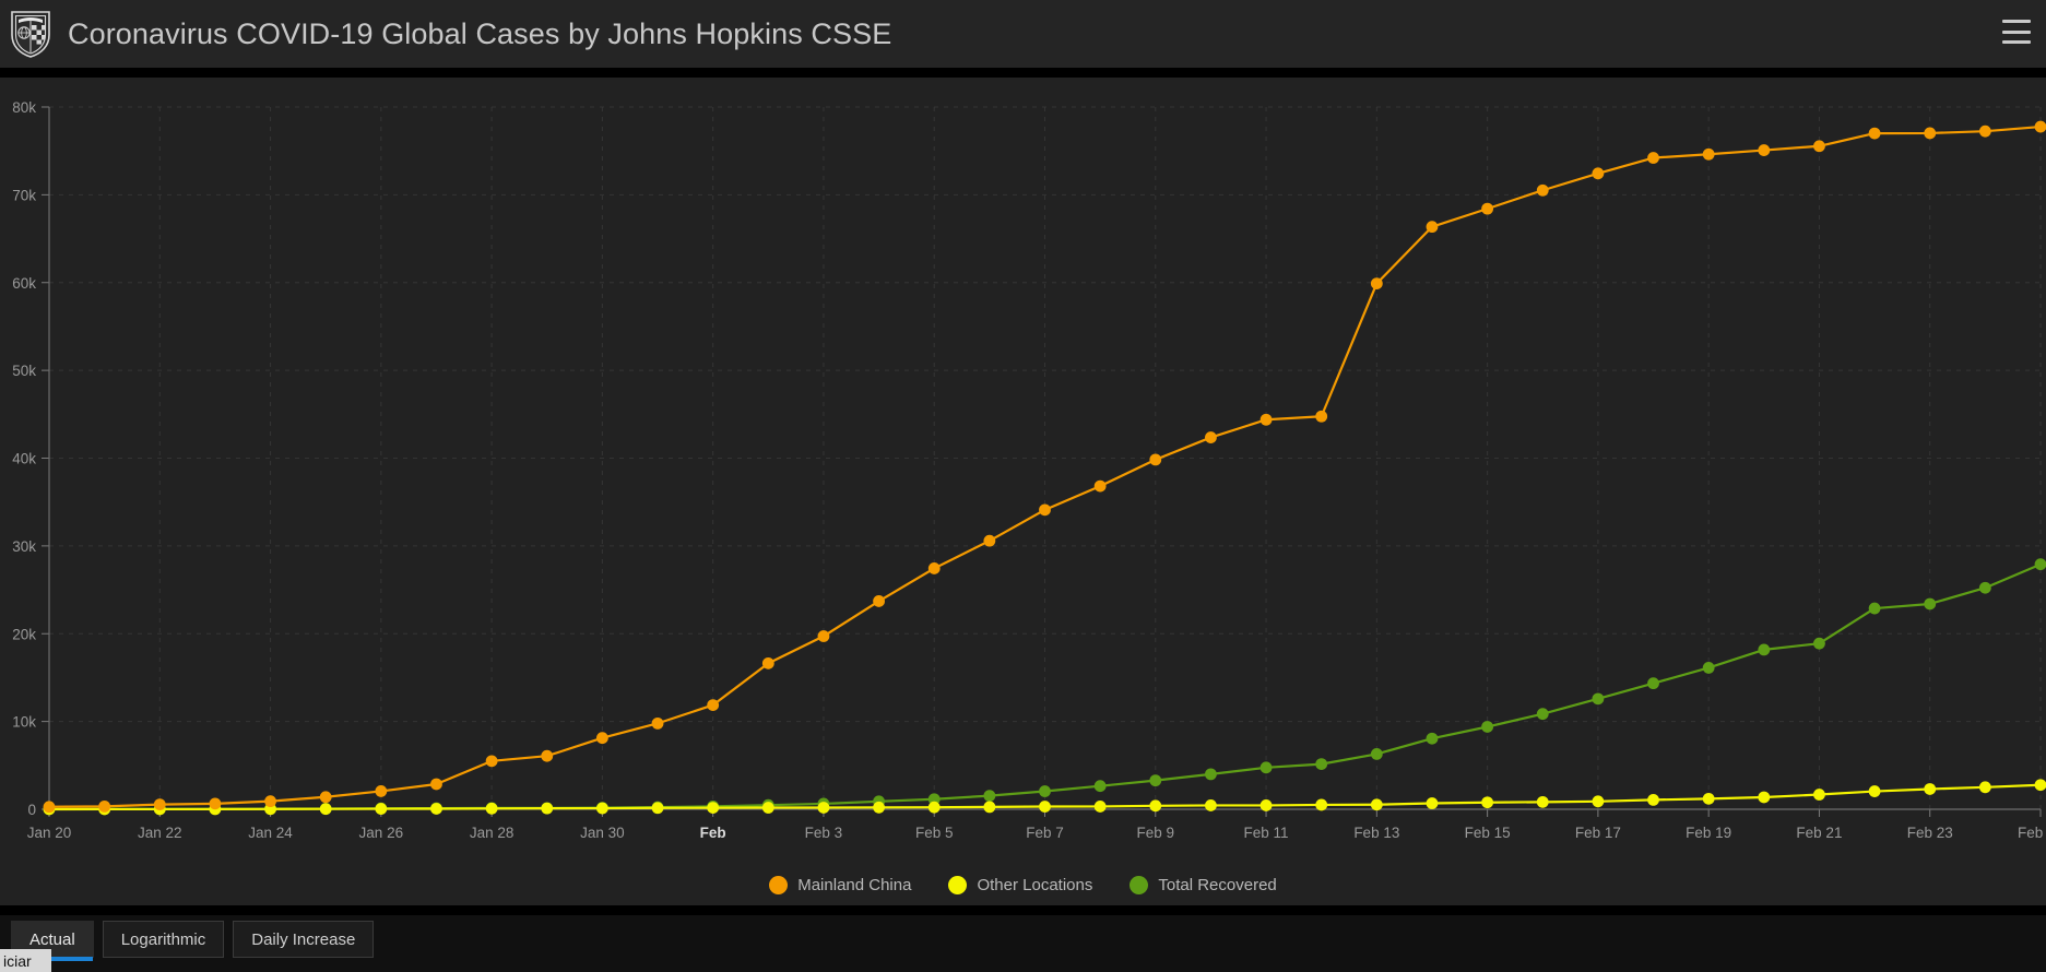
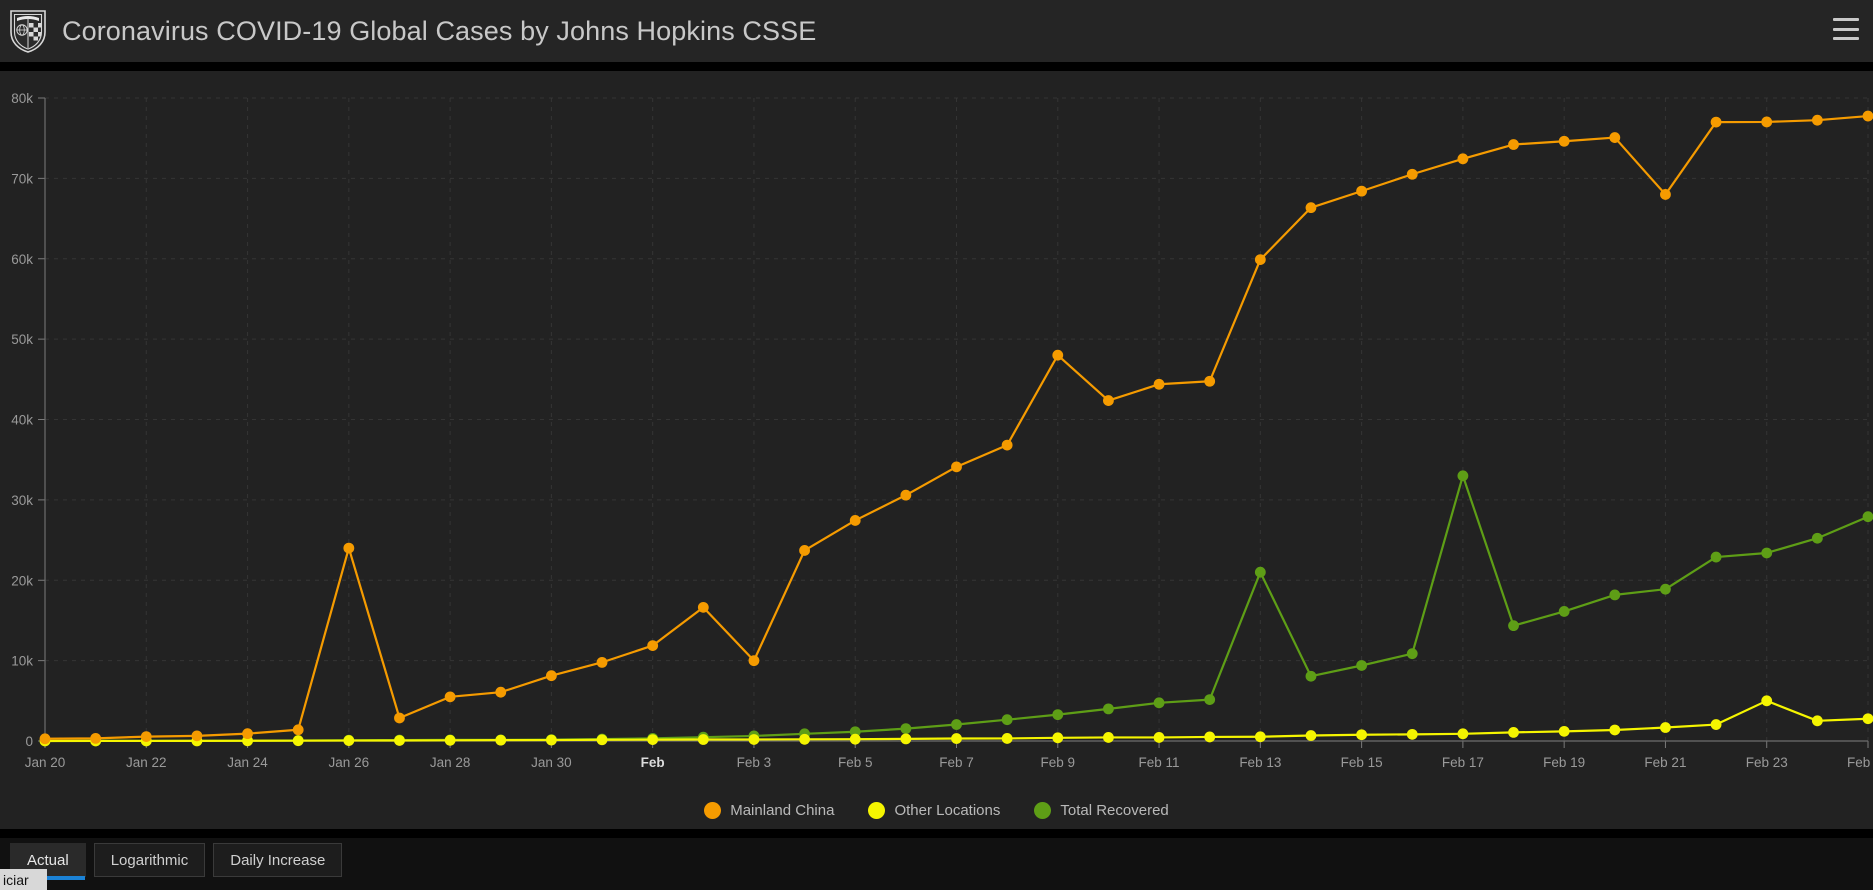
Mainland China/Jan 26: 2k -> 24k
Mainland China/Feb 3: 20k -> 10k
Mainland China/Feb 9: 40k -> 48k
Total Recovered/Feb 13: 6k -> 21k
Total Recovered/Feb 17: 13k -> 33k
Mainland China/Feb 21: 76k -> 68k
Other Locations/Feb 23: 2k -> 5k
